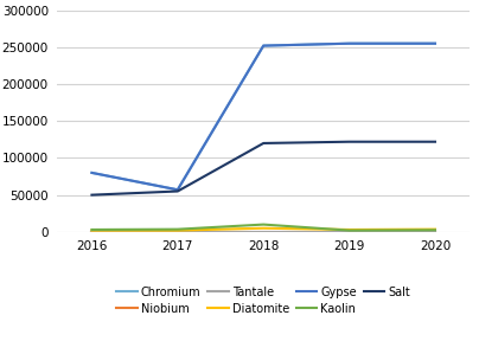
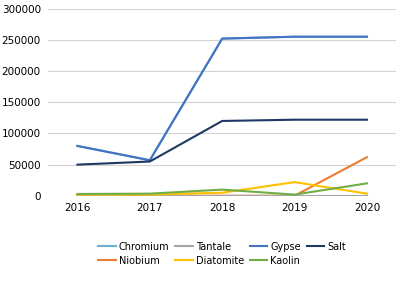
Diatomite/2019: 3000 -> 22000
Niobium/2020: 0 -> 62000
Kaolin/2020: 2000 -> 20000
